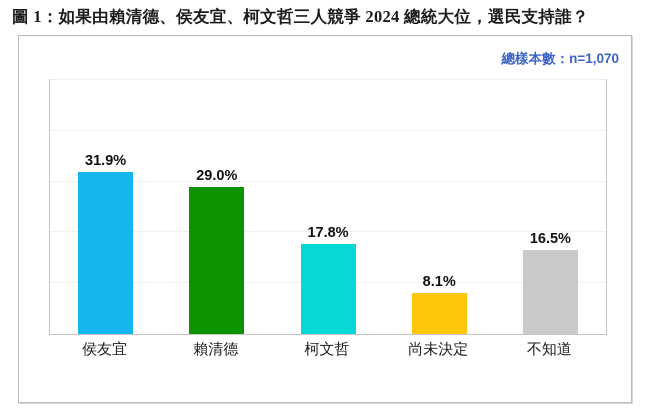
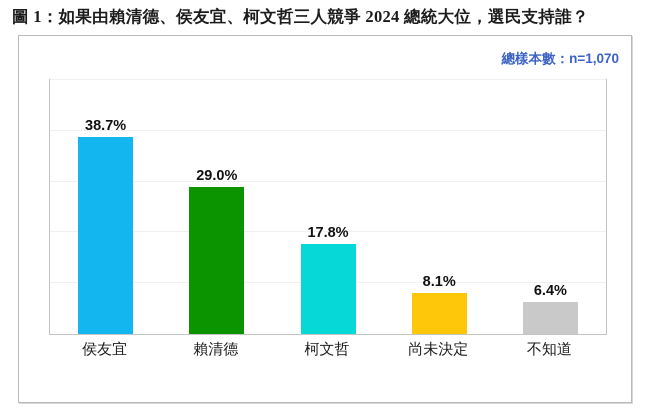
侯友宜: 31.9% -> 38.7%
不知道: 16.5% -> 6.4%
